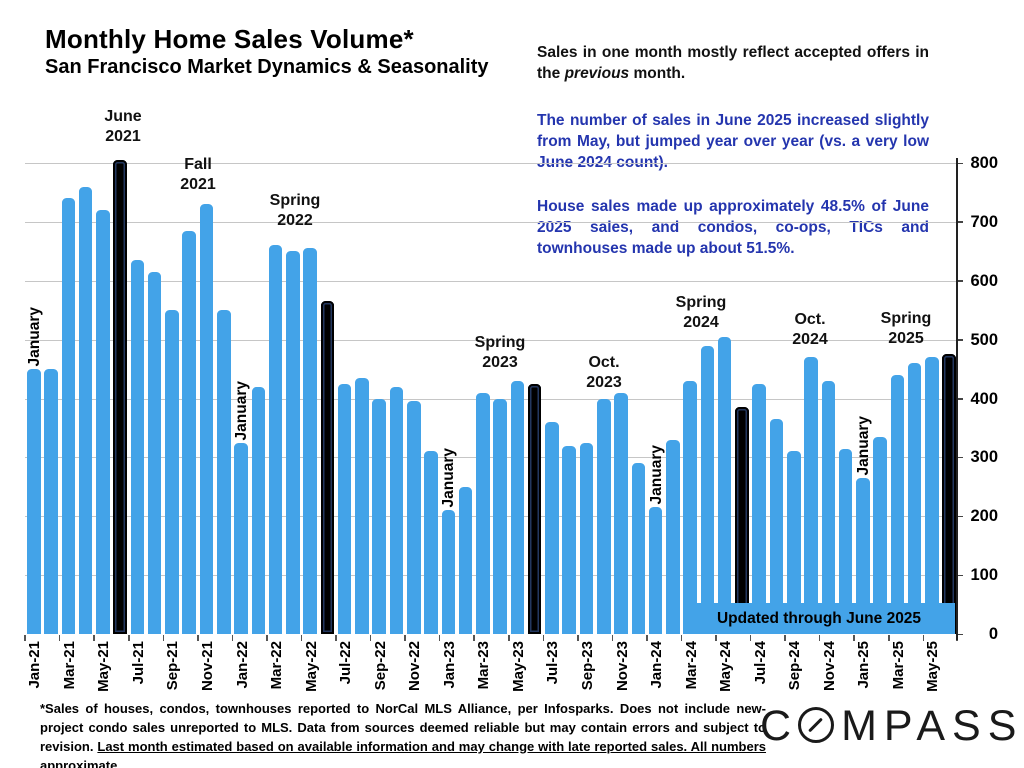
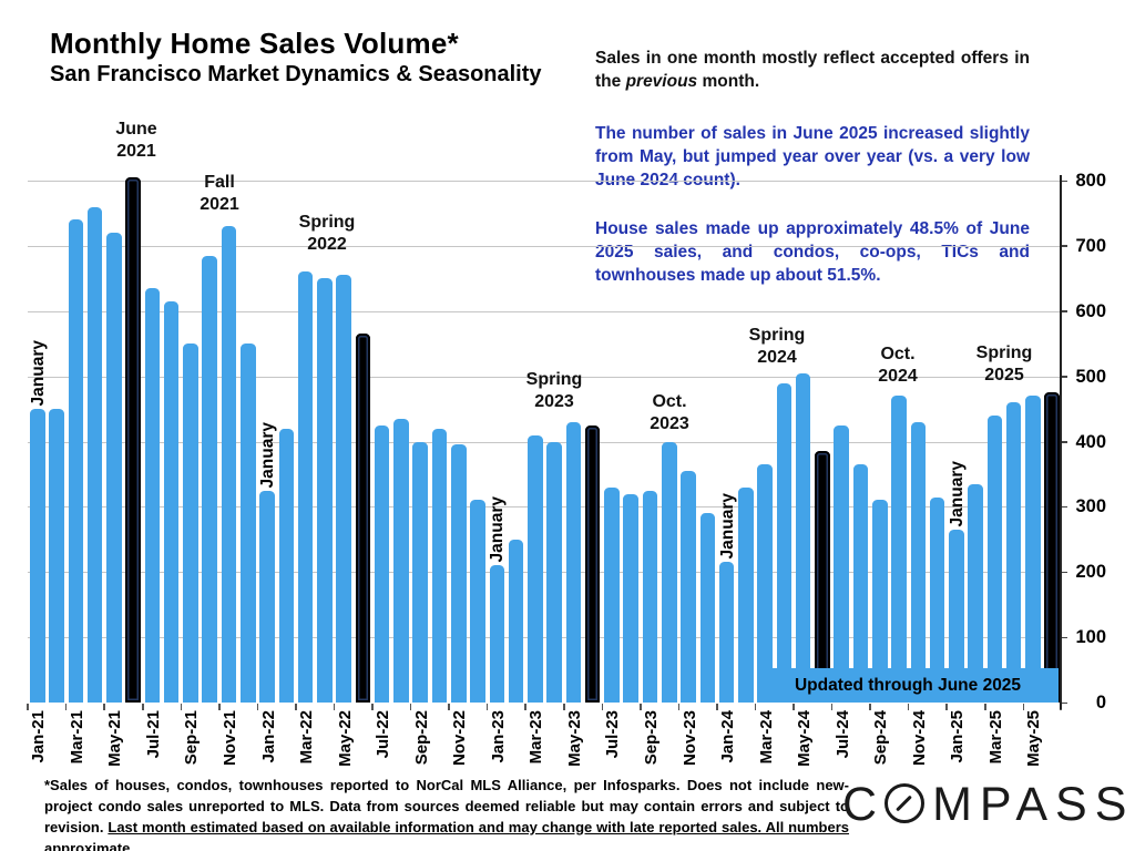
Jul-23: 360 -> 330
Nov-23: 410 -> 360
Mar-24: 430 -> 360
